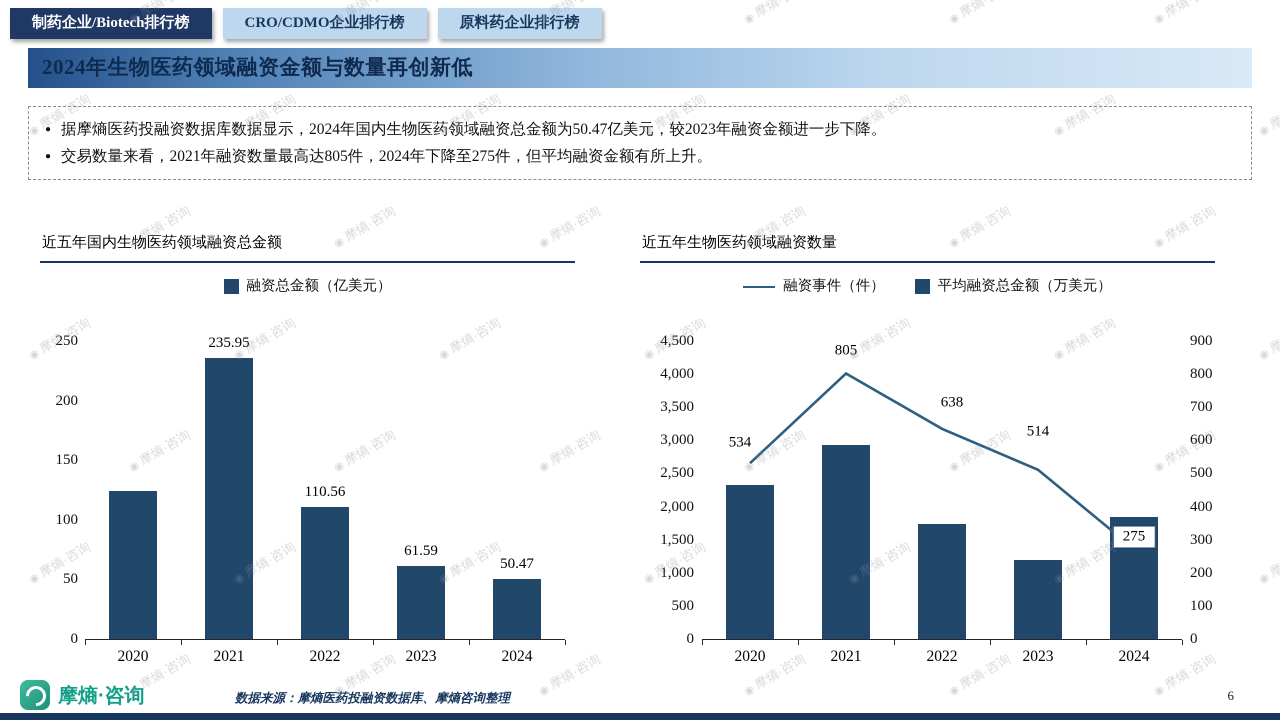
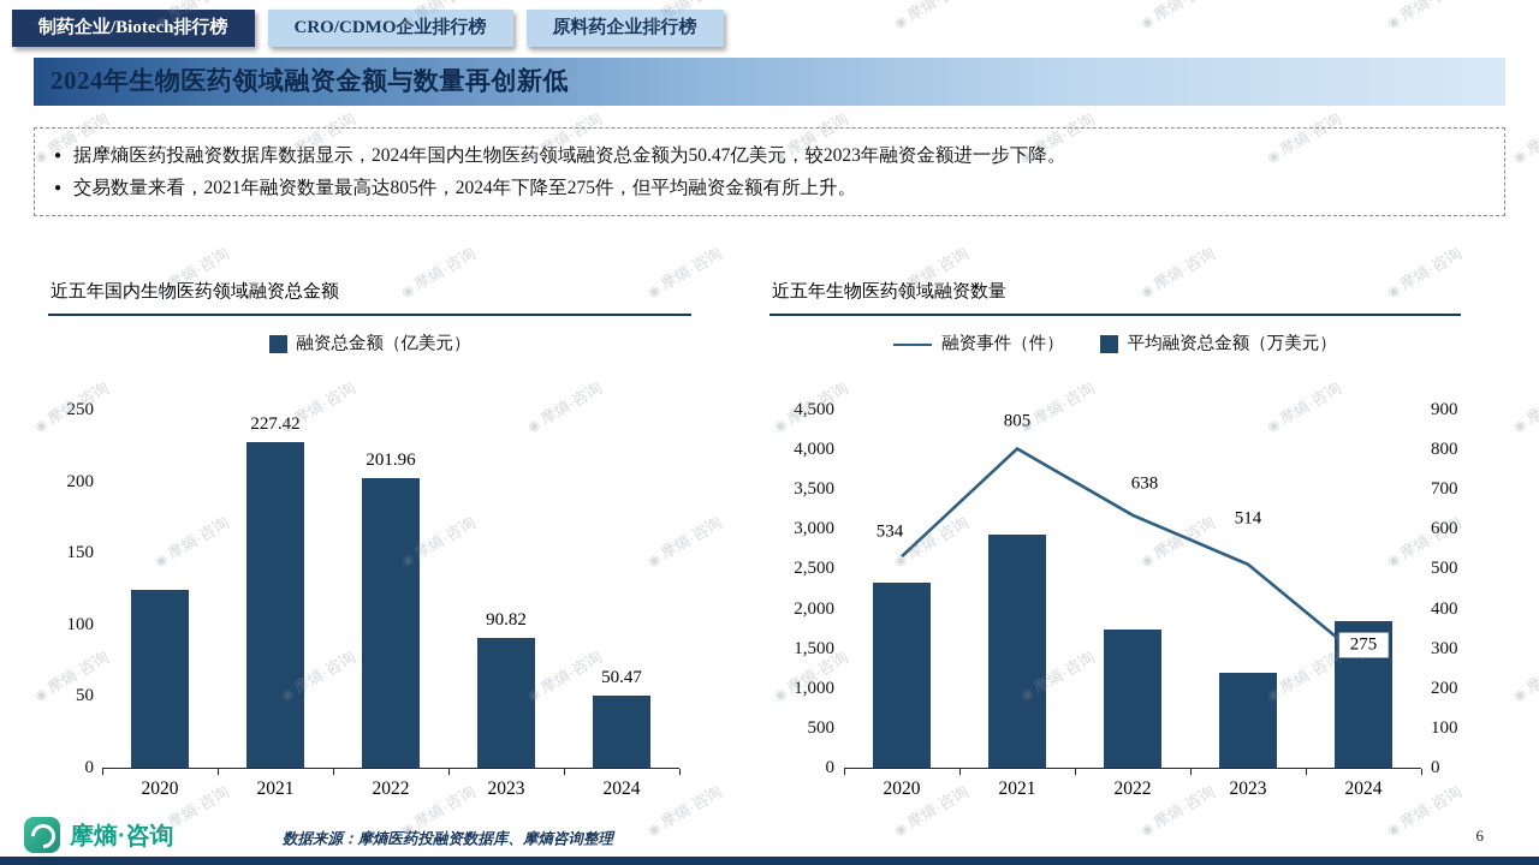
近五年国内生物医药领域融资总金额/2021: 235.95 -> 227.42
近五年国内生物医药领域融资总金额/2022: 110.56 -> 201.96
近五年国内生物医药领域融资总金额/2023: 61.59 -> 90.82
